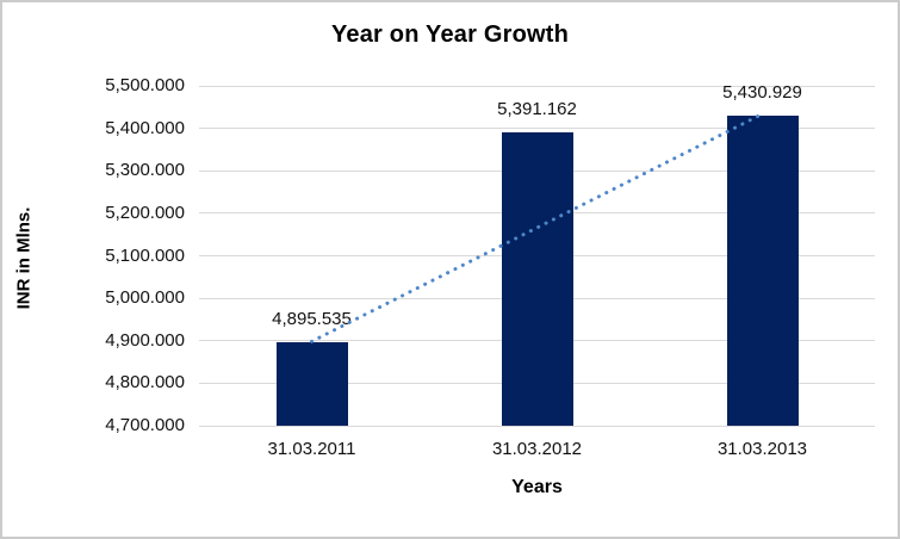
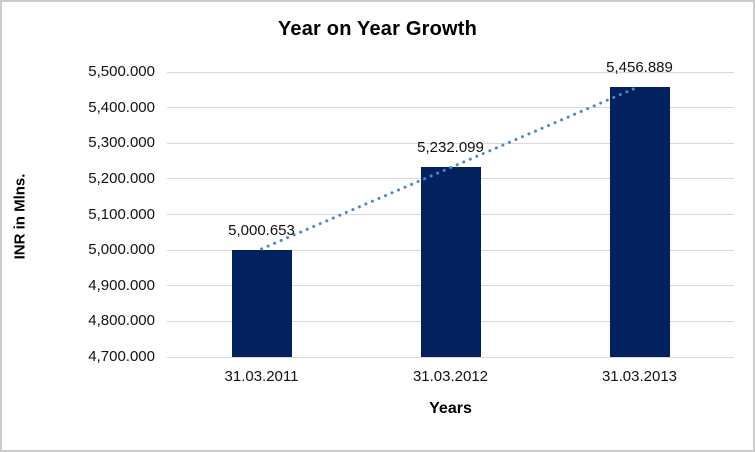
31.03.2011: 4,895.535 -> 5,000.653
31.03.2012: 5,391.162 -> 5,232.099
31.03.2013: 5,430.929 -> 5,456.889
